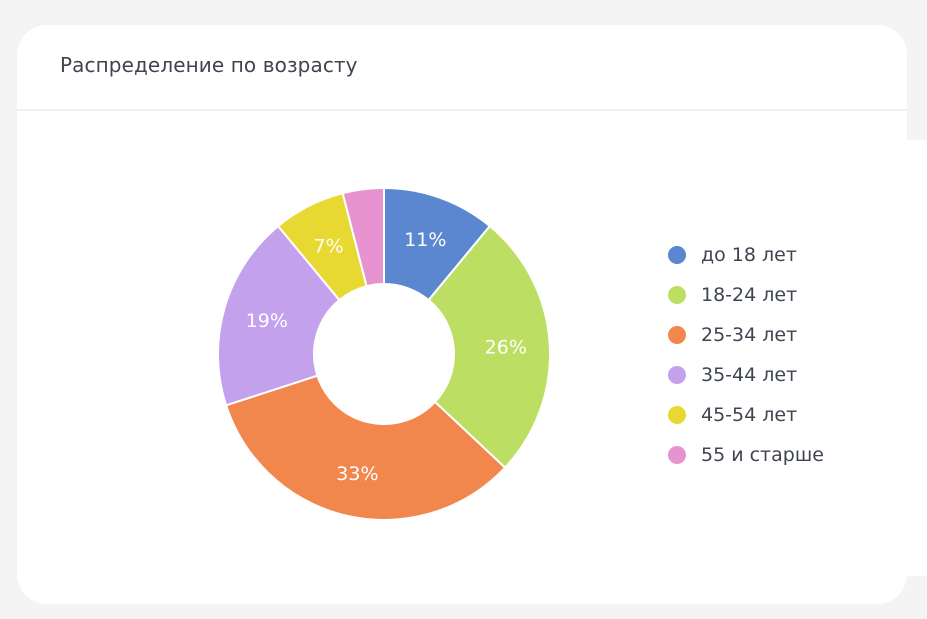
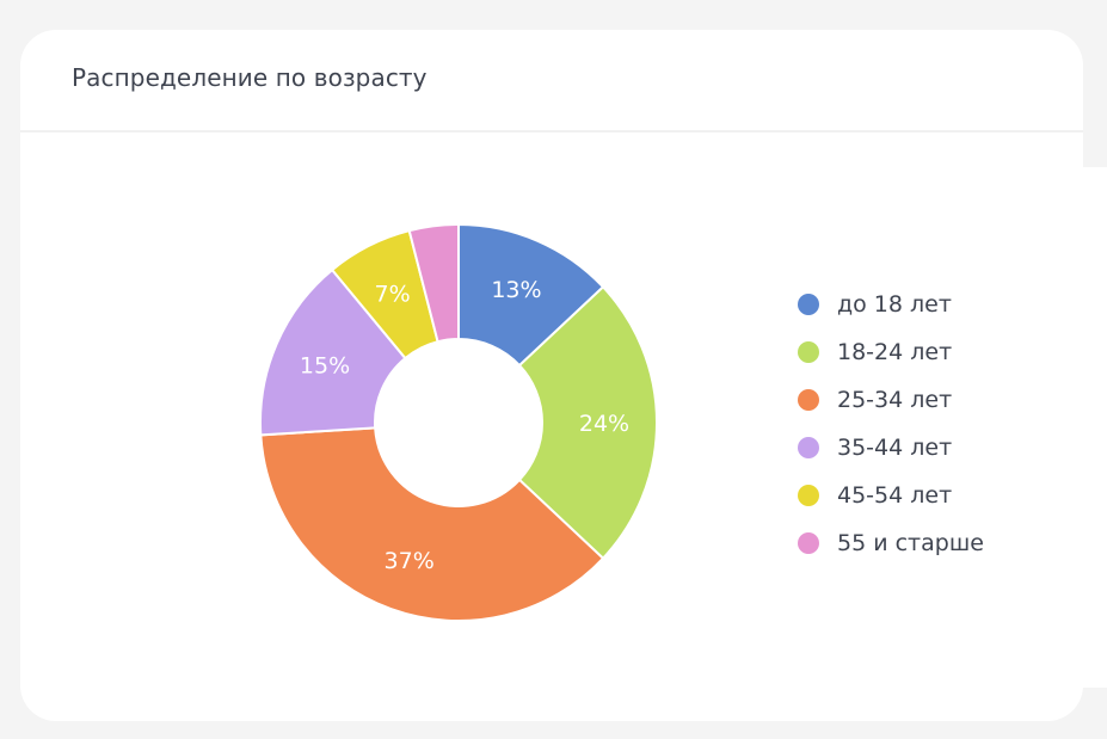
до 18 лет: 11% -> 13%
18-24 лет: 26% -> 24%
25-34 лет: 33% -> 37%
35-44 лет: 19% -> 15%
